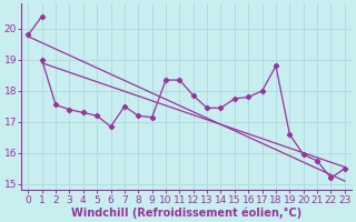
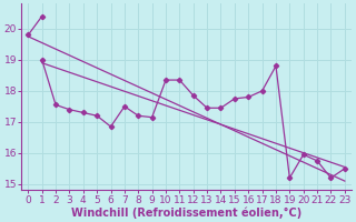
19: 16.60 -> 15.20
